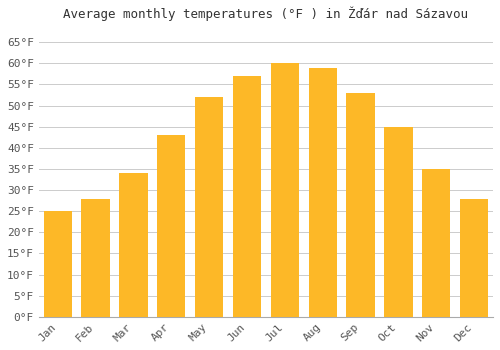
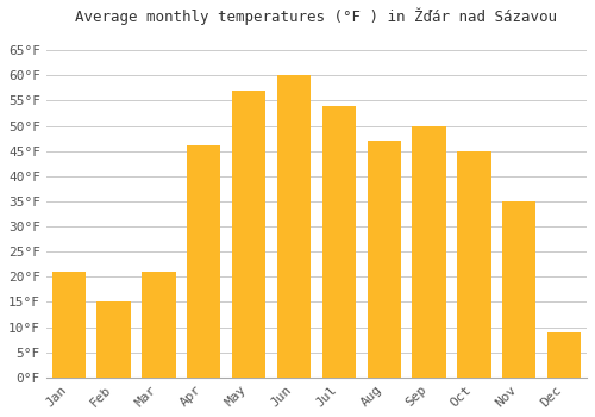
Jan: 25°F -> 21°F
Feb: 28°F -> 15°F
Mar: 34°F -> 21°F
Apr: 43°F -> 46°F
May: 52°F -> 57°F
Jun: 57°F -> 60°F
Jul: 60°F -> 54°F
Aug: 59°F -> 47°F
Sep: 53°F -> 50°F
Dec: 28°F -> 9°F
